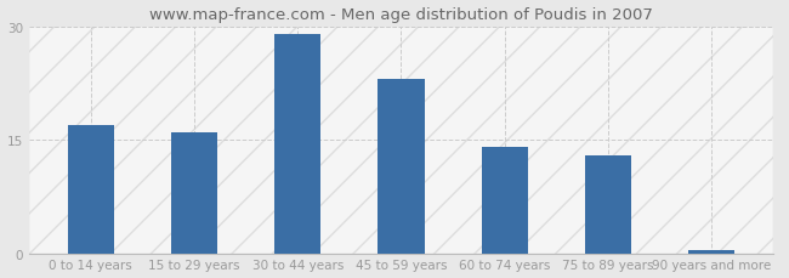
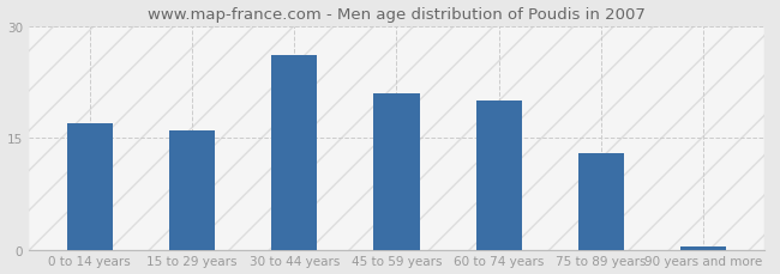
30 to 44 years: 29.0 -> 26.0
45 to 59 years: 23.0 -> 21.0
60 to 74 years: 14.0 -> 20.0
